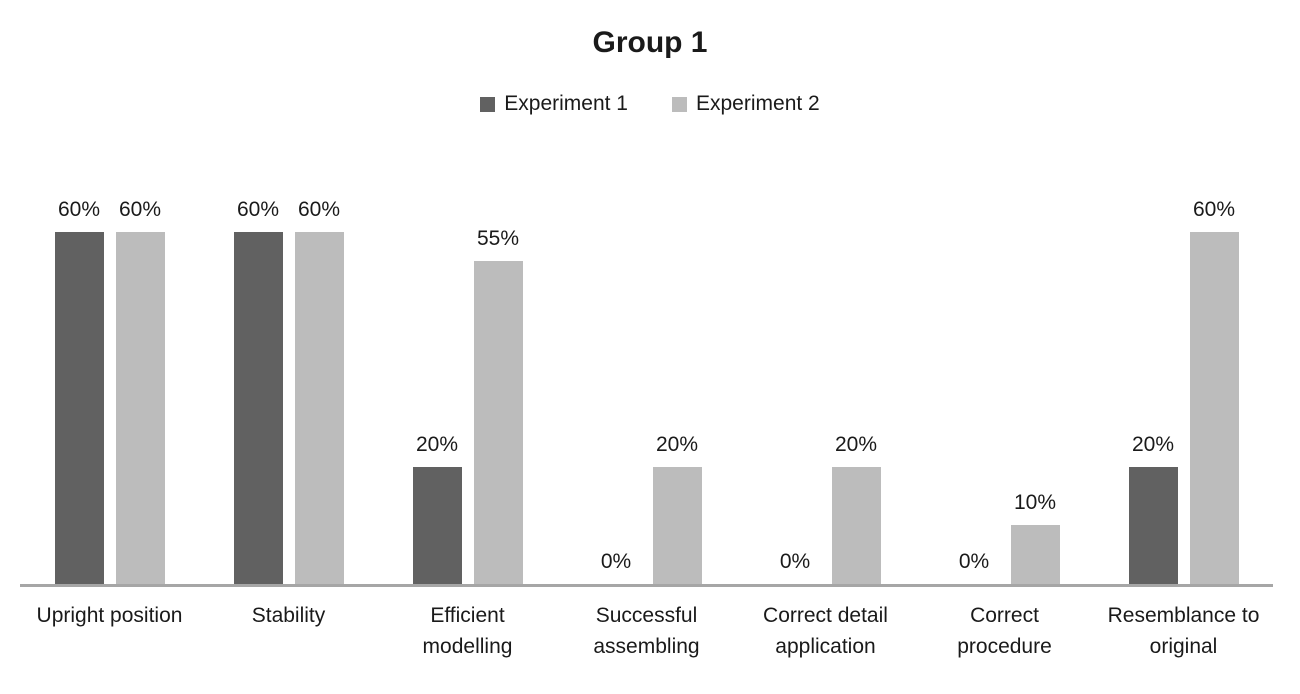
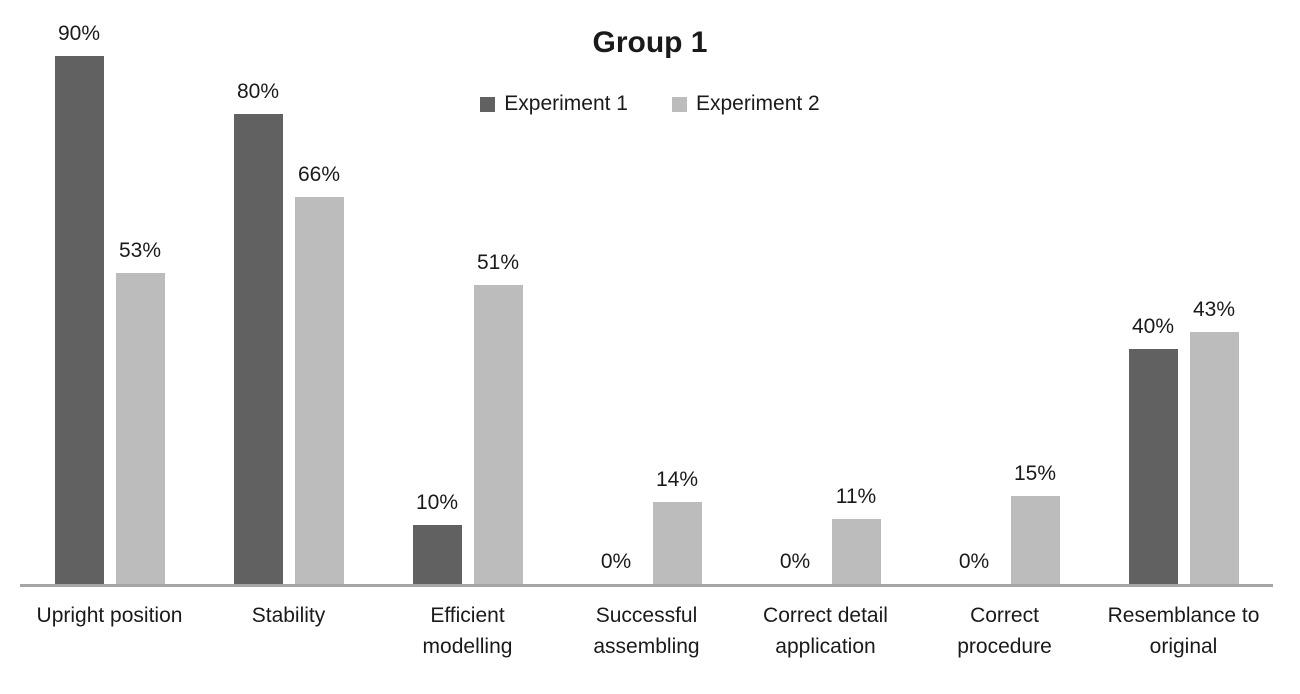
Experiment 1/Upright position: 60% -> 90%
Experiment 2/Upright position: 60% -> 53%
Experiment 1/Stability: 60% -> 80%
Experiment 2/Stability: 60% -> 66%
Experiment 1/Efficient modelling: 20% -> 10%
Experiment 2/Efficient modelling: 55% -> 51%
Experiment 2/Successful assembling: 20% -> 14%
Experiment 2/Correct detail application: 20% -> 11%
Experiment 2/Correct procedure: 10% -> 15%
Experiment 1/Resemblance to original: 20% -> 40%
Experiment 2/Resemblance to original: 60% -> 43%
